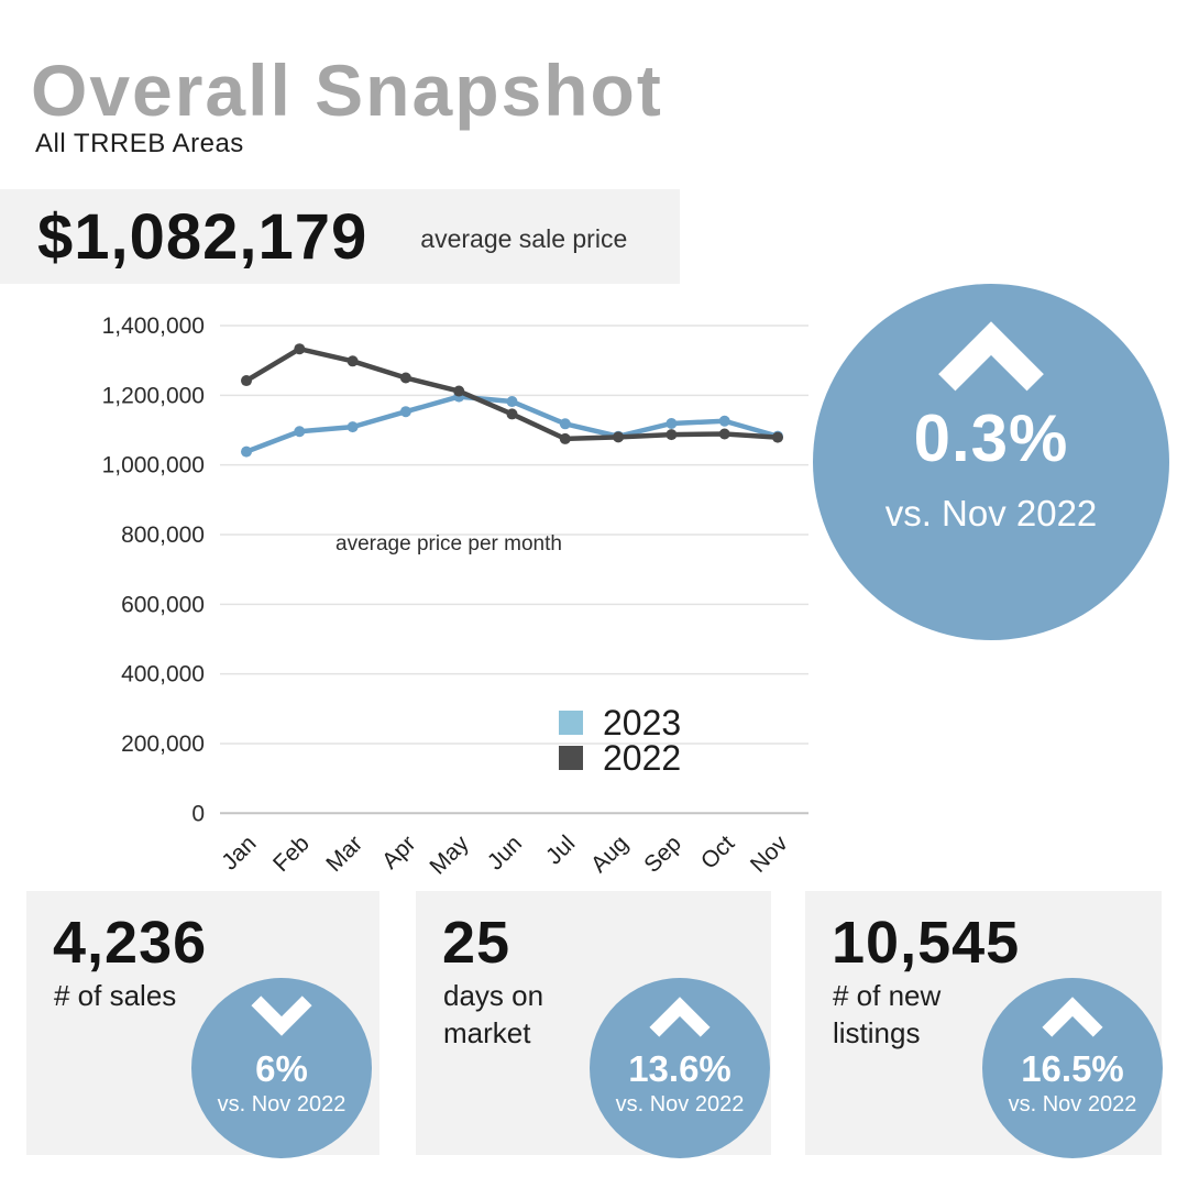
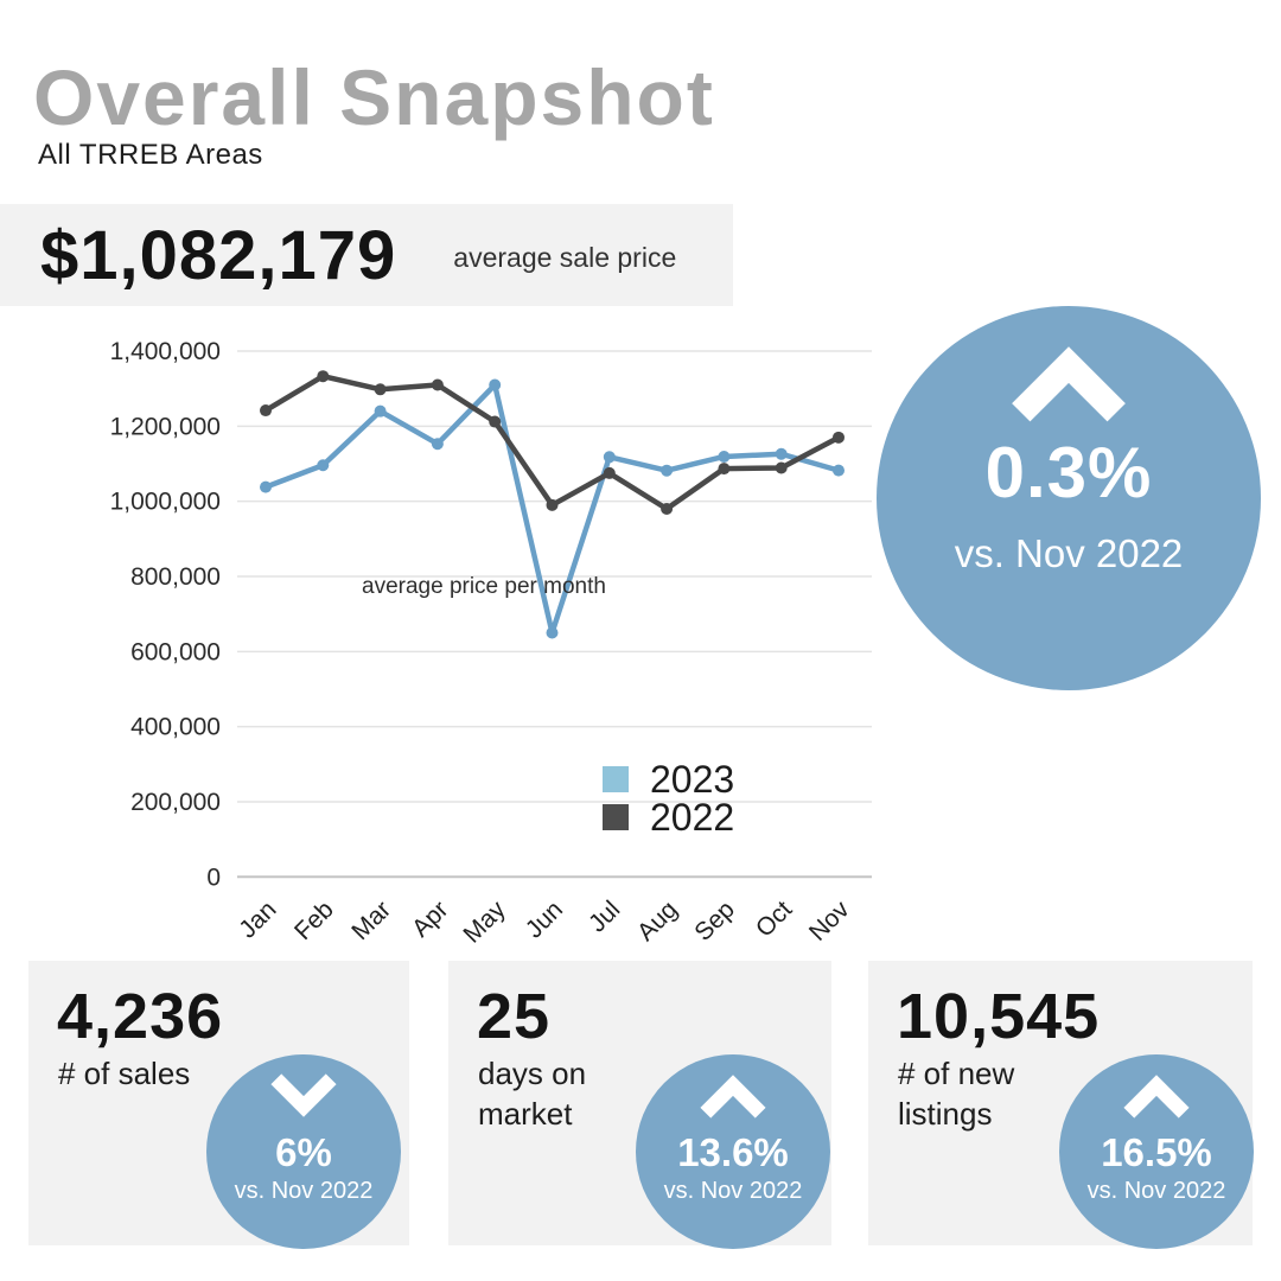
2023/Mar: 1110000 -> 1240000
2022/Apr: 1250000 -> 1310000
2023/May: 1200000 -> 1310000
2023/Jun: 1180000 -> 650000
2022/Jun: 1150000 -> 990000
2022/Aug: 1080000 -> 980000
2022/Nov: 1080000 -> 1170000
